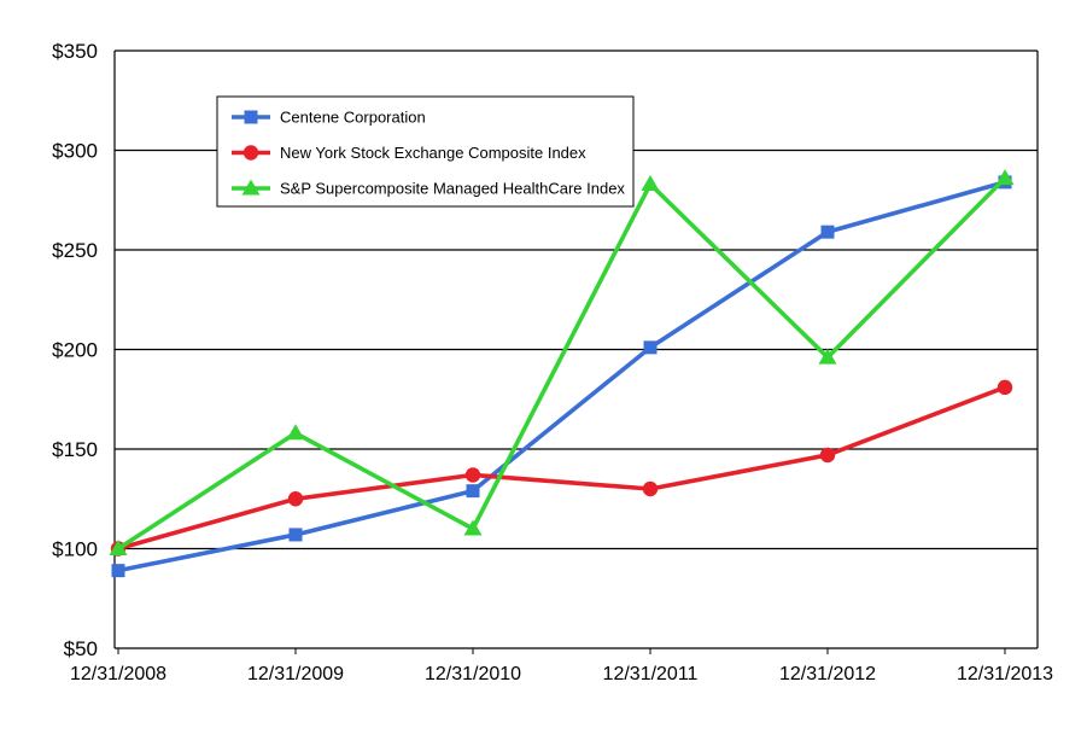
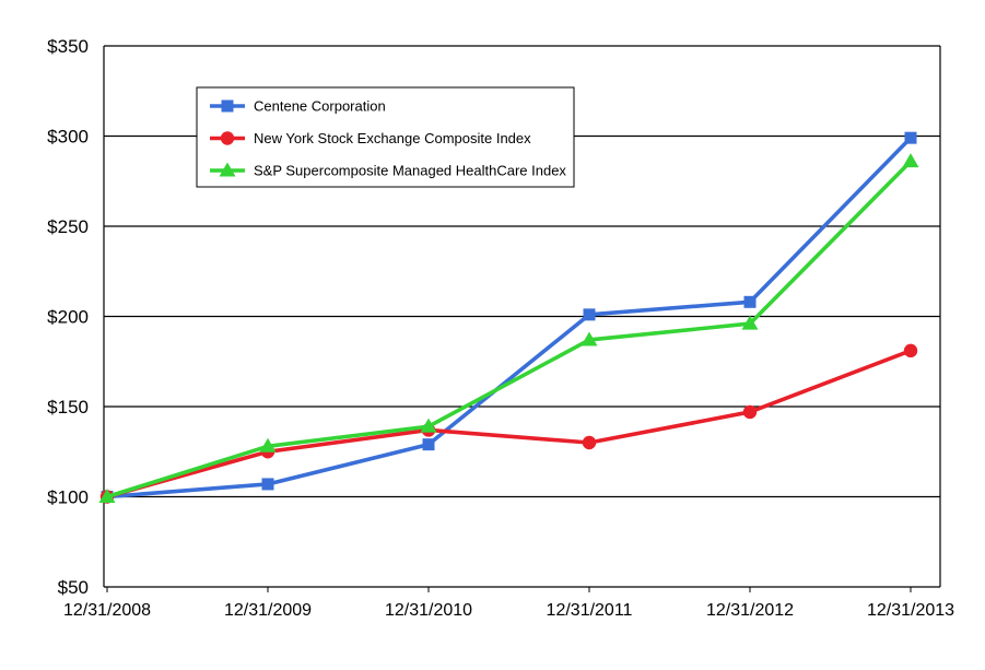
Centene Corporation/12/31/2008: $89 -> $100
S&P Supercomposite Managed HealthCare Index/12/31/2009: $158 -> $128
S&P Supercomposite Managed HealthCare Index/12/31/2010: $110 -> $139
S&P Supercomposite Managed HealthCare Index/12/31/2011: $283 -> $187
Centene Corporation/12/31/2012: $259 -> $208
Centene Corporation/12/31/2013: $284 -> $299
